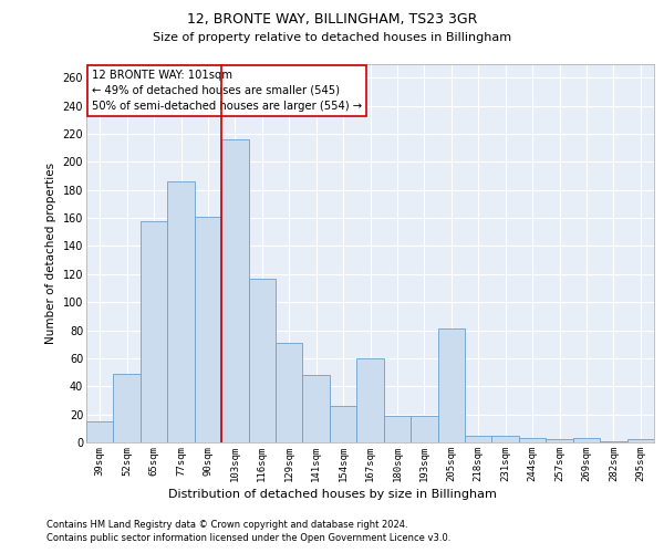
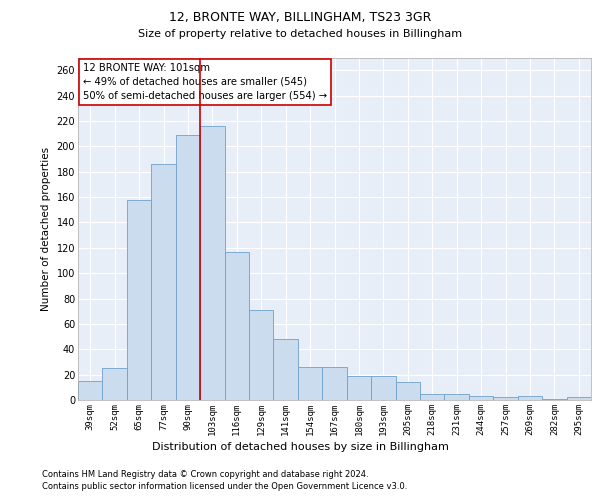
52sqm: 49 -> 25
90sqm: 161 -> 209
167sqm: 60 -> 26
205sqm: 81 -> 14
